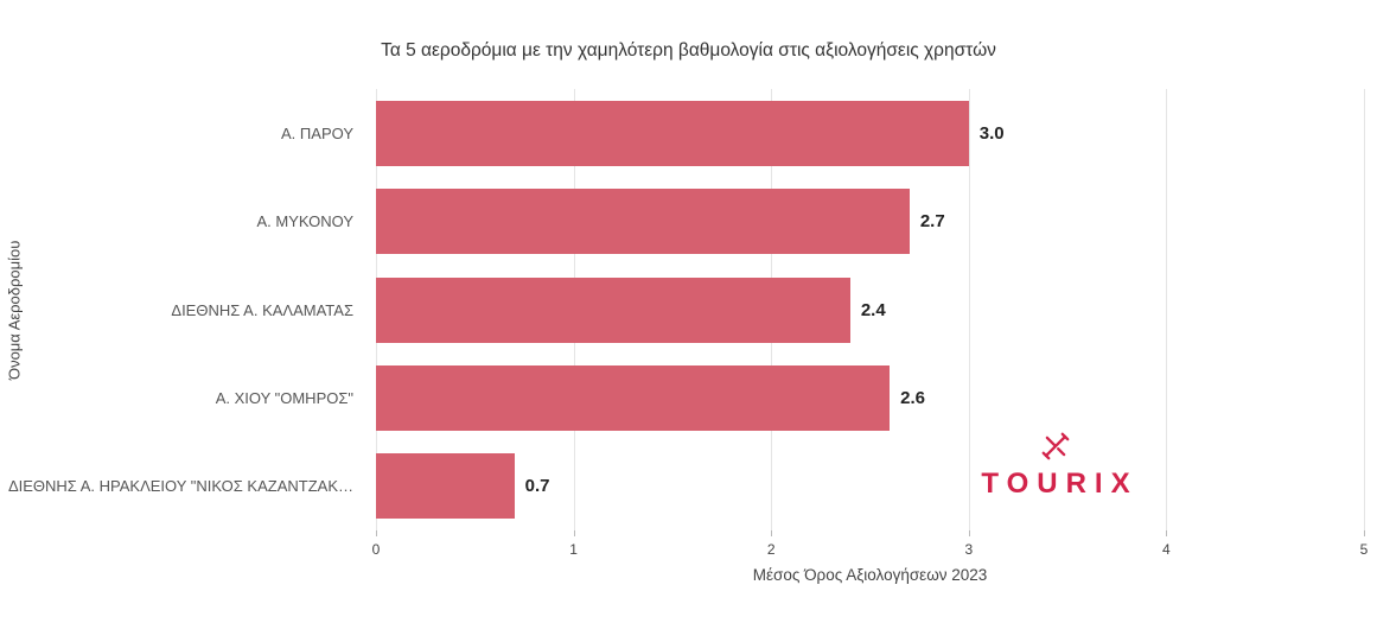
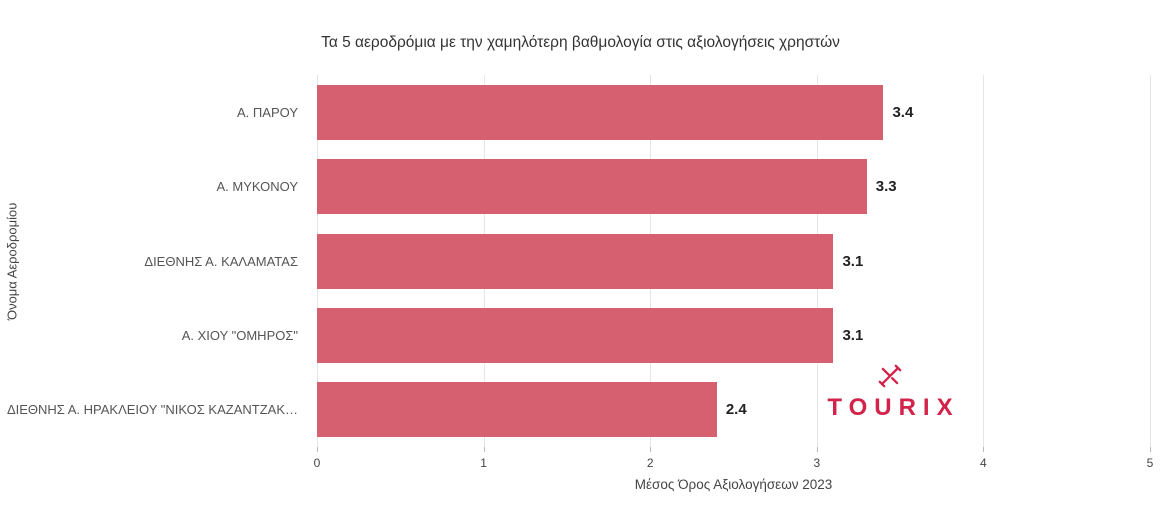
Α. ΠΑΡΟΥ: 3.0 -> 3.4
Α. ΜΥΚΟΝΟΥ: 2.7 -> 3.3
ΔΙΕΘΝΗΣ Α. ΚΑΛΑΜΑΤΑΣ: 2.4 -> 3.1
Α. ΧΙΟΥ "ΟΜΗΡΟΣ": 2.6 -> 3.1
ΔΙΕΘΝΗΣ Α. ΗΡΑΚΛΕΙΟΥ "ΝΙΚΟΣ ΚΑΖΑΝΤΖΑΚ…: 0.7 -> 2.4
